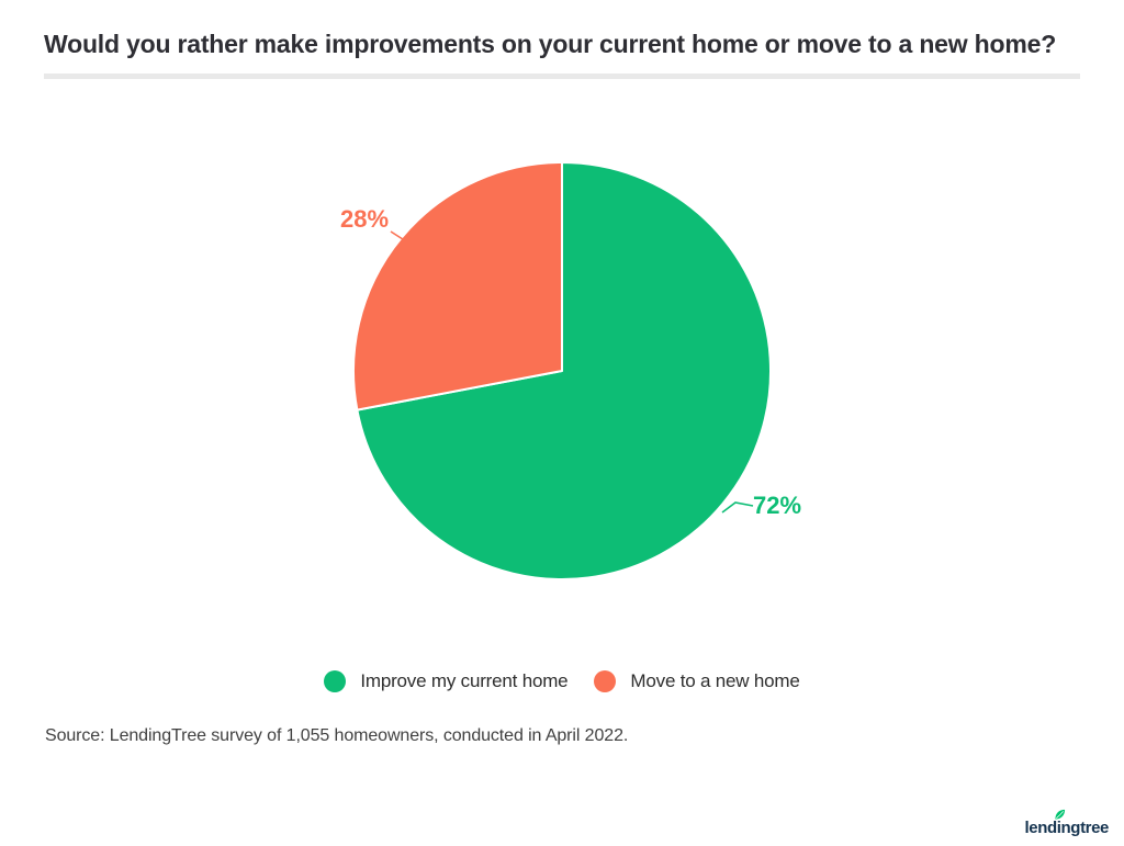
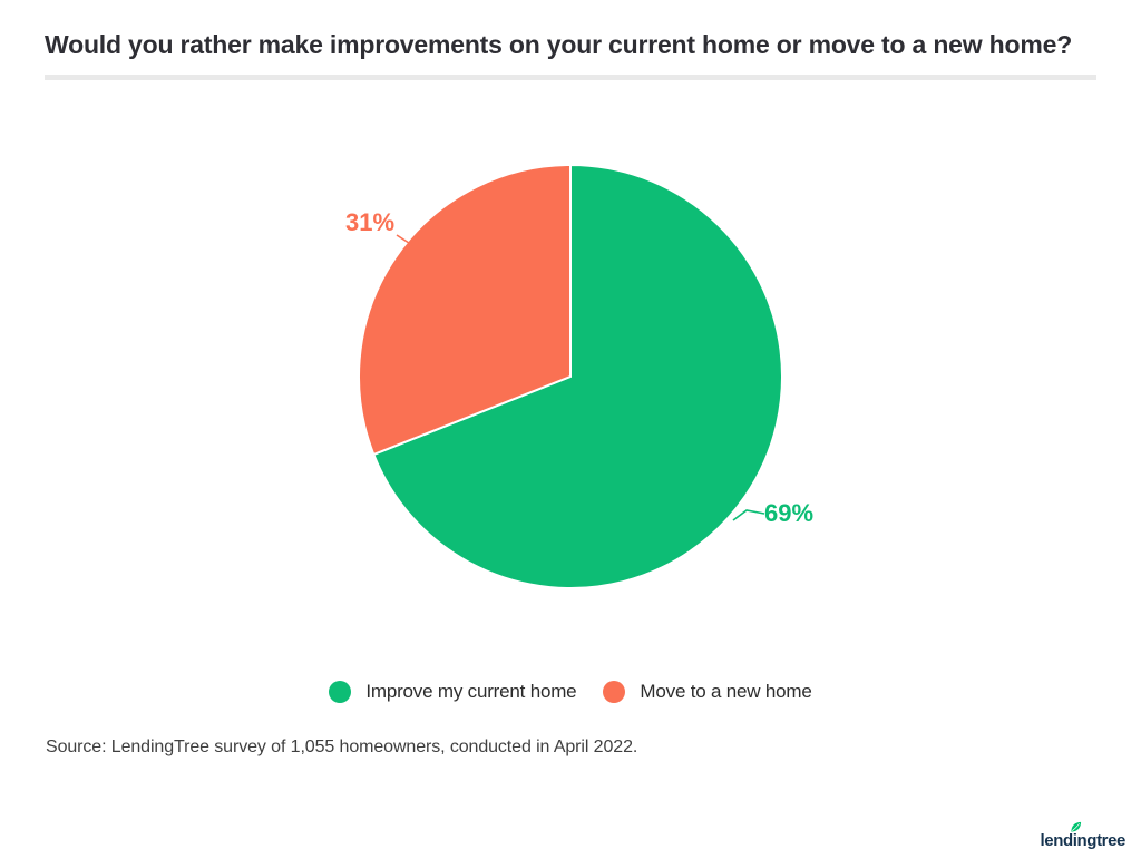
Improve my current home: 72% -> 69%
Move to a new home: 28% -> 31%
